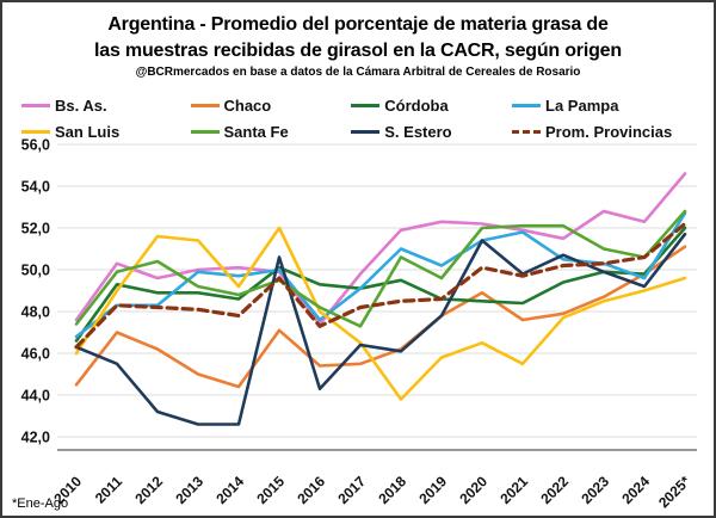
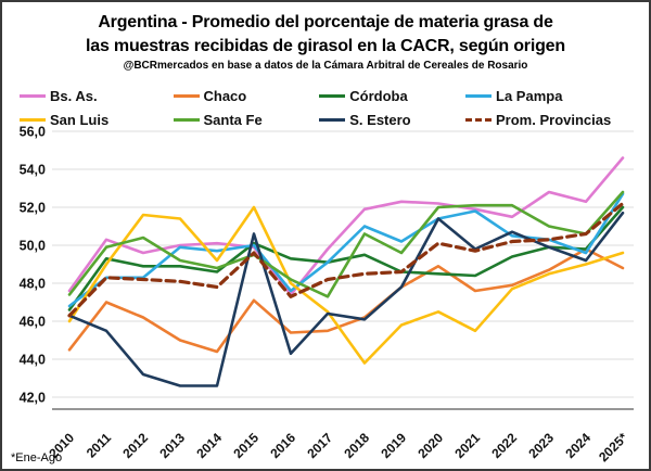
Chaco/2025*: 51,1 -> 48,8
